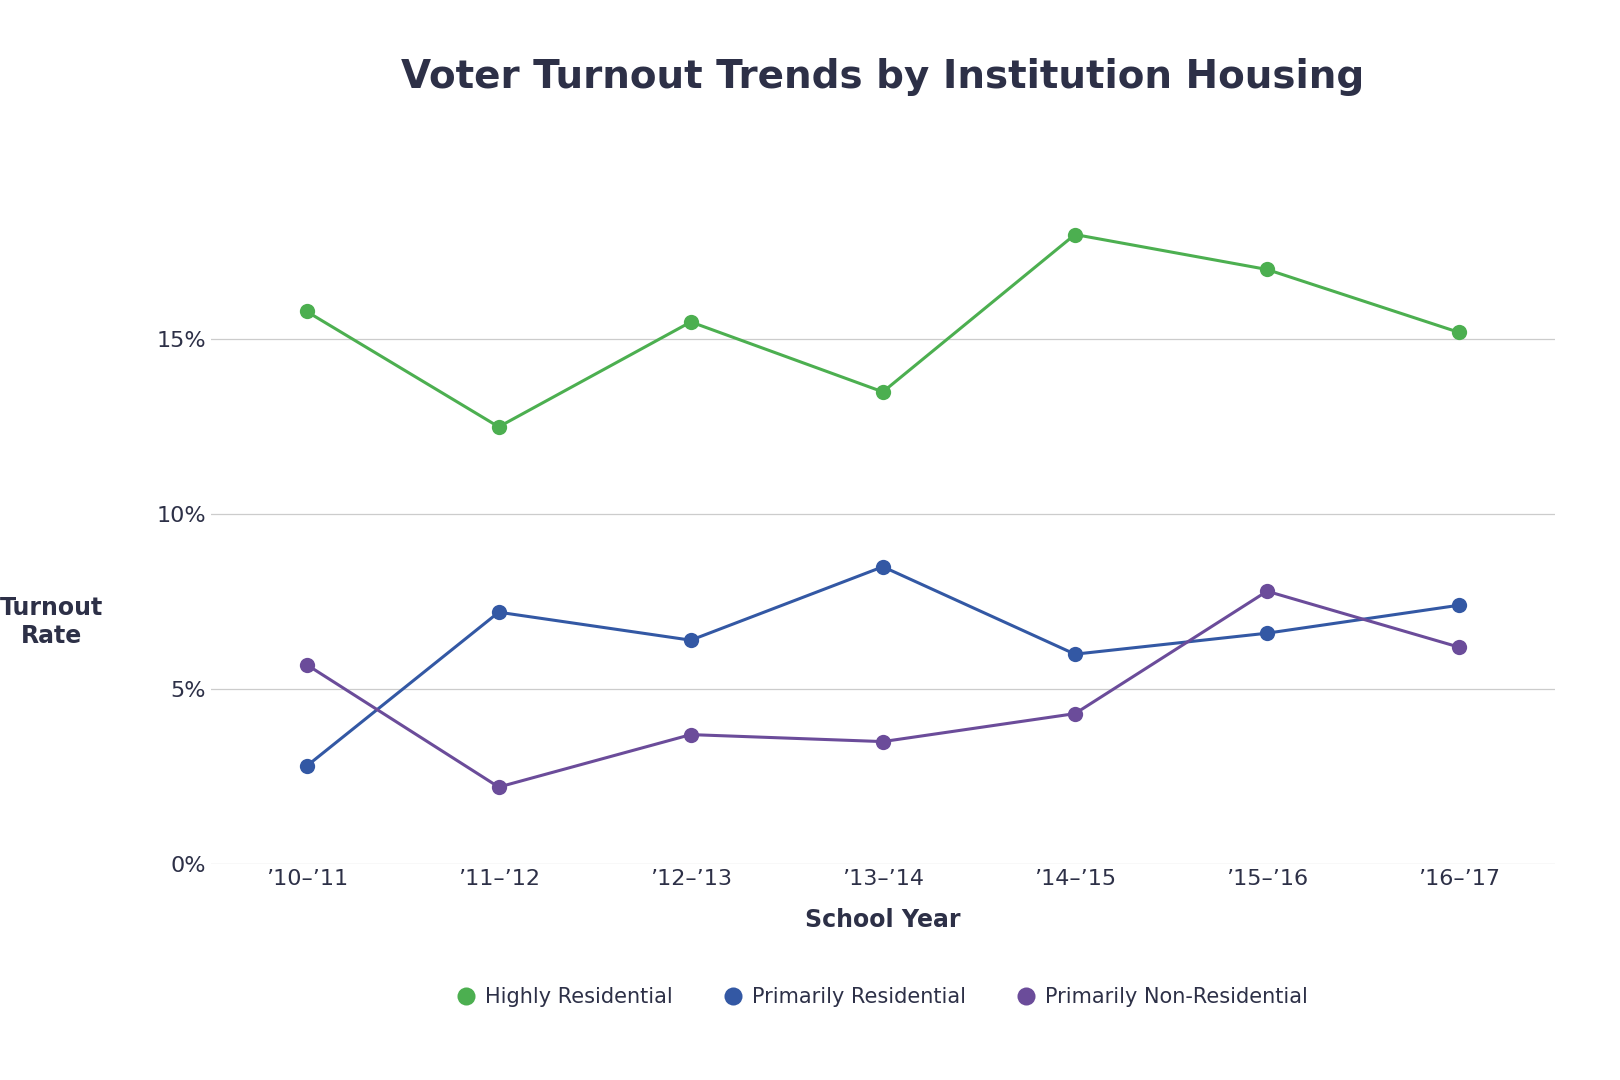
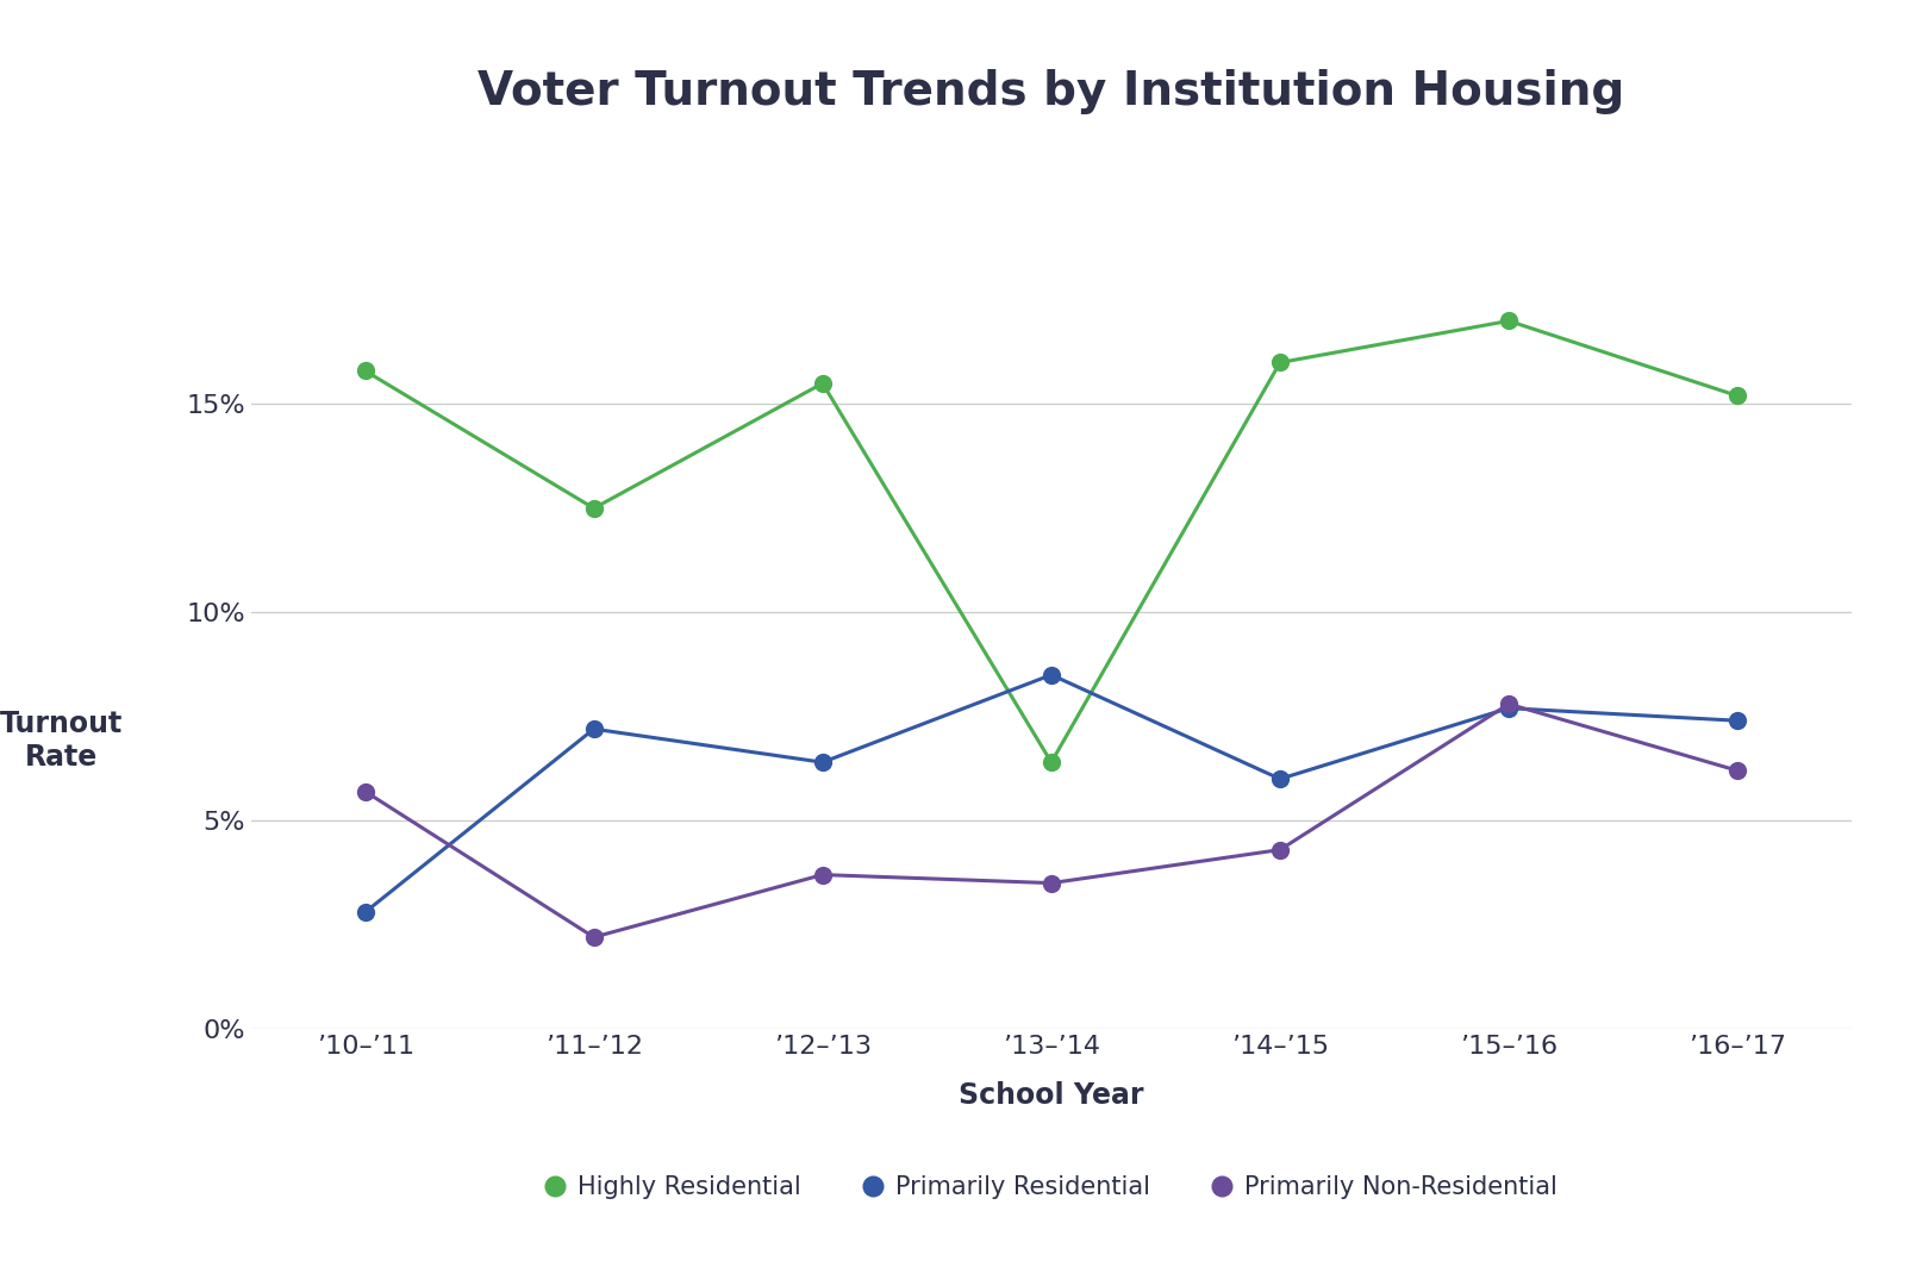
Highly Residential/’13–’14: 13.5% -> 6.4%
Highly Residential/’14–’15: 18.0% -> 16.0%
Primarily Residential/’15–’16: 6.6% -> 7.7%
